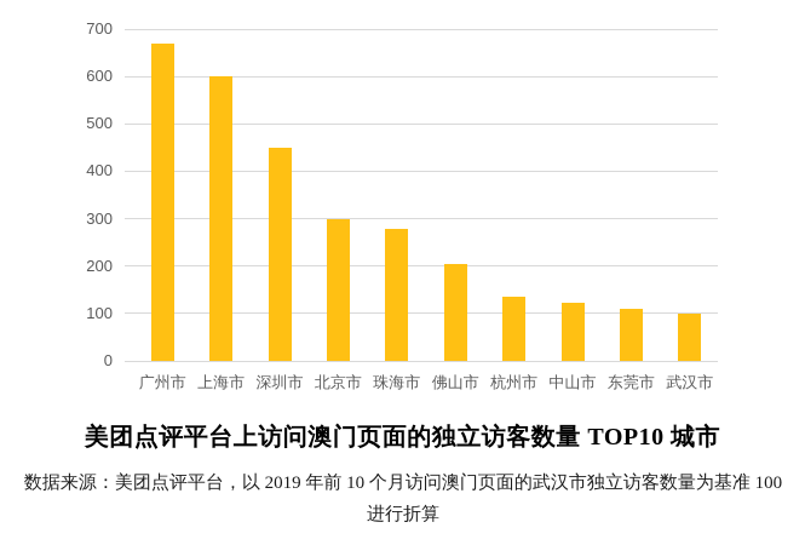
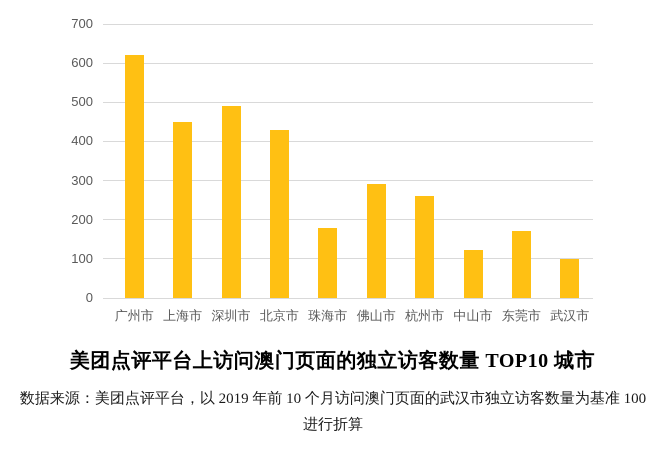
广州市: 670 -> 620
上海市: 600 -> 450
深圳市: 450 -> 490
北京市: 300 -> 430
珠海市: 280 -> 180
佛山市: 200 -> 290
杭州市: 140 -> 260
东莞市: 110 -> 170
